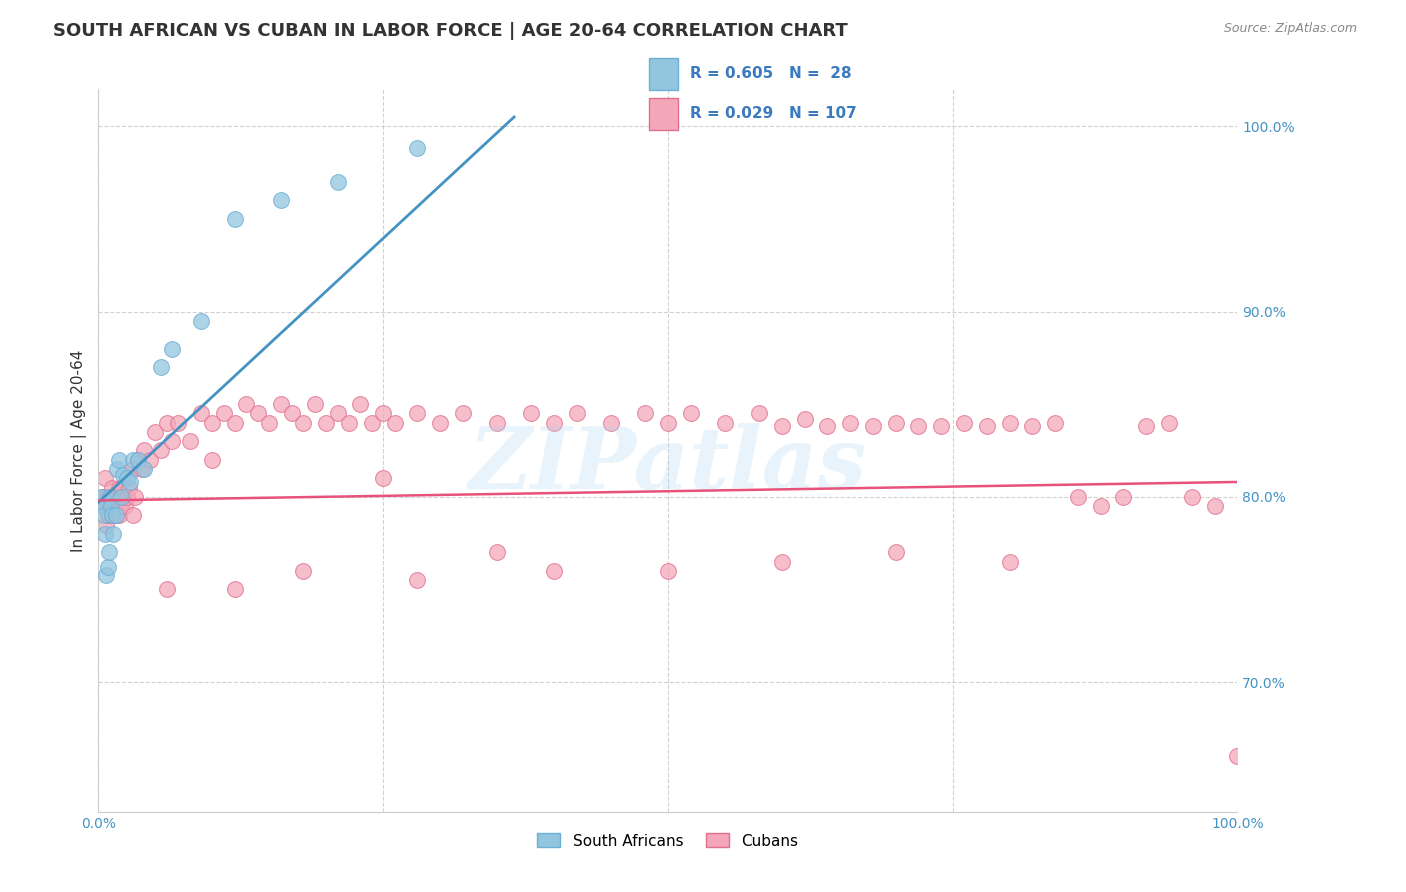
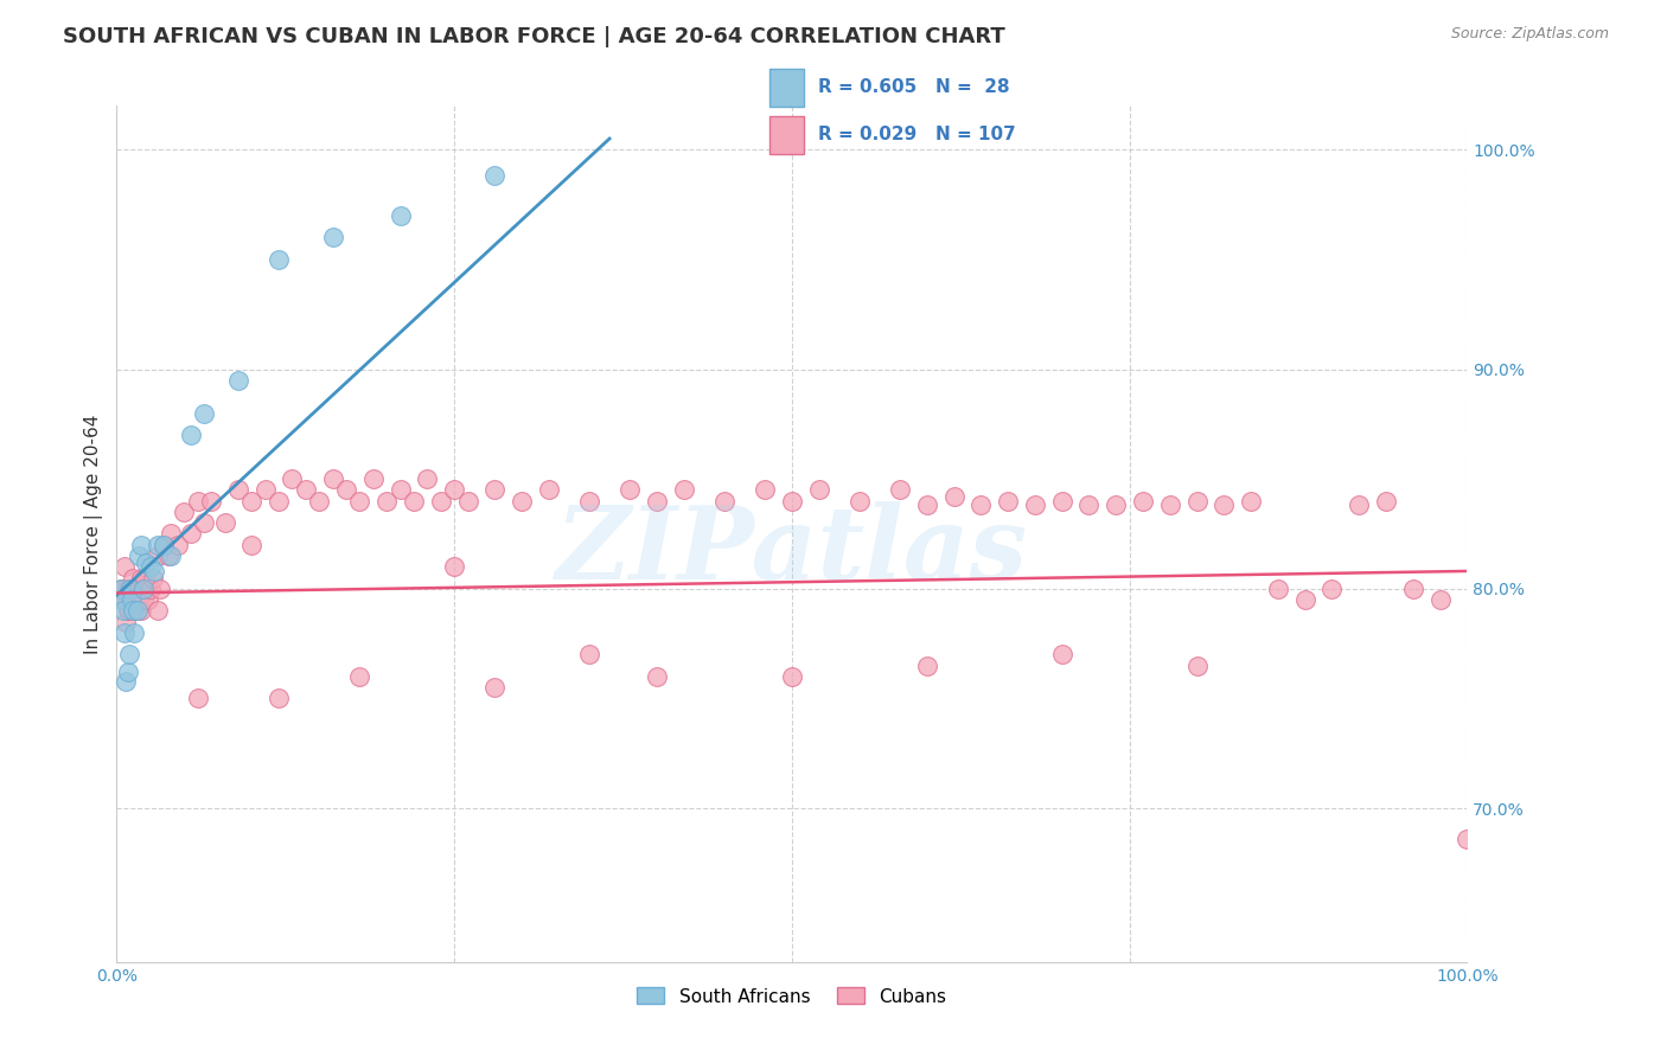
Cubans/100.0%: 66.0% -> 68.6%
